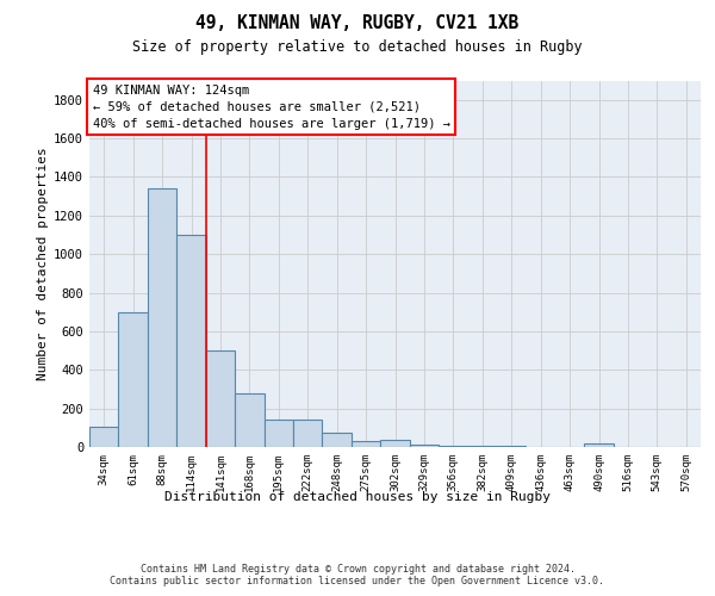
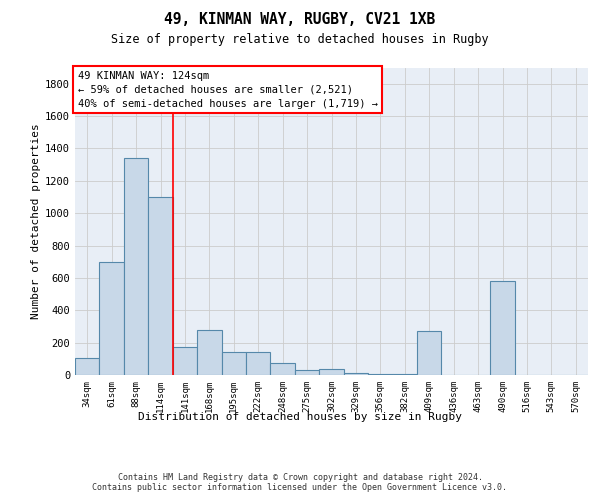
141sqm: 500 -> 170
409sqm: 0 -> 270
490sqm: 20 -> 580
